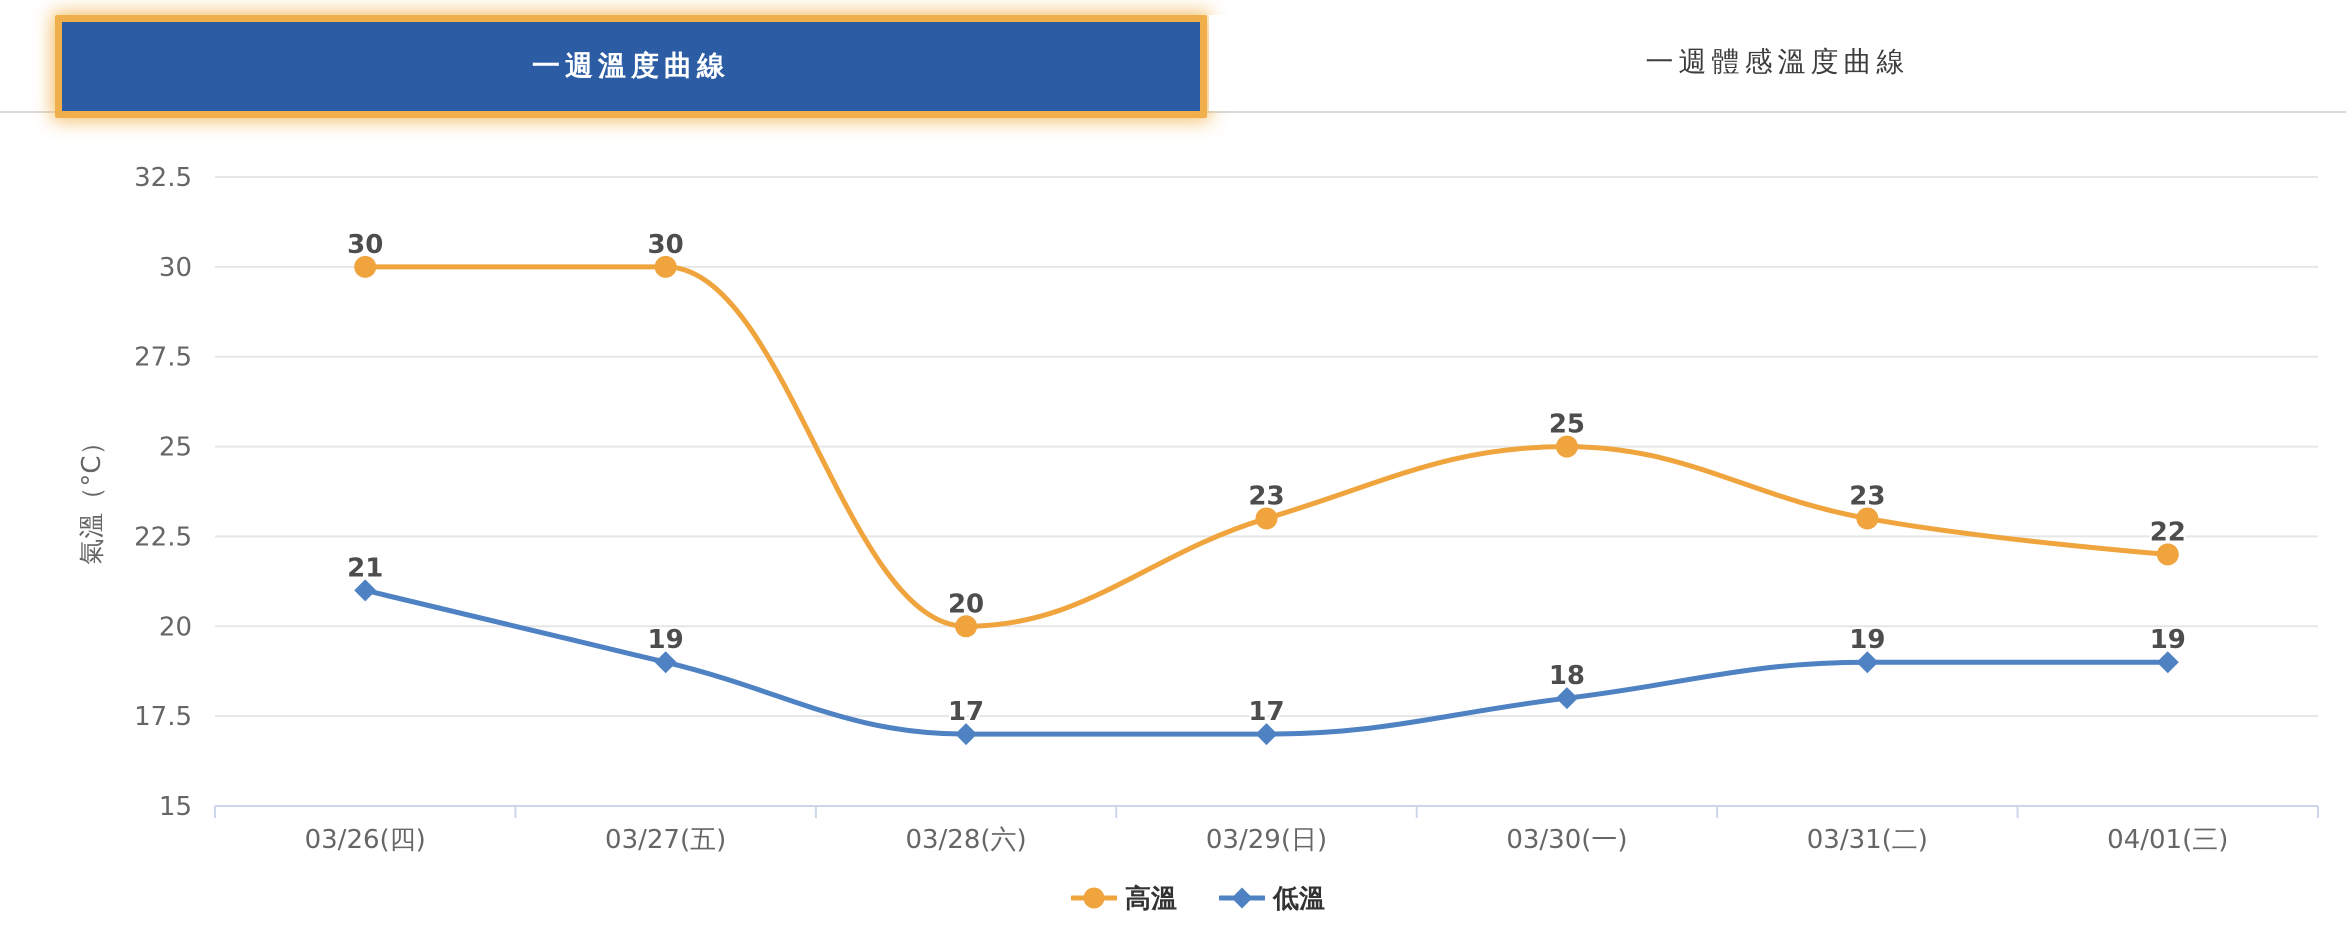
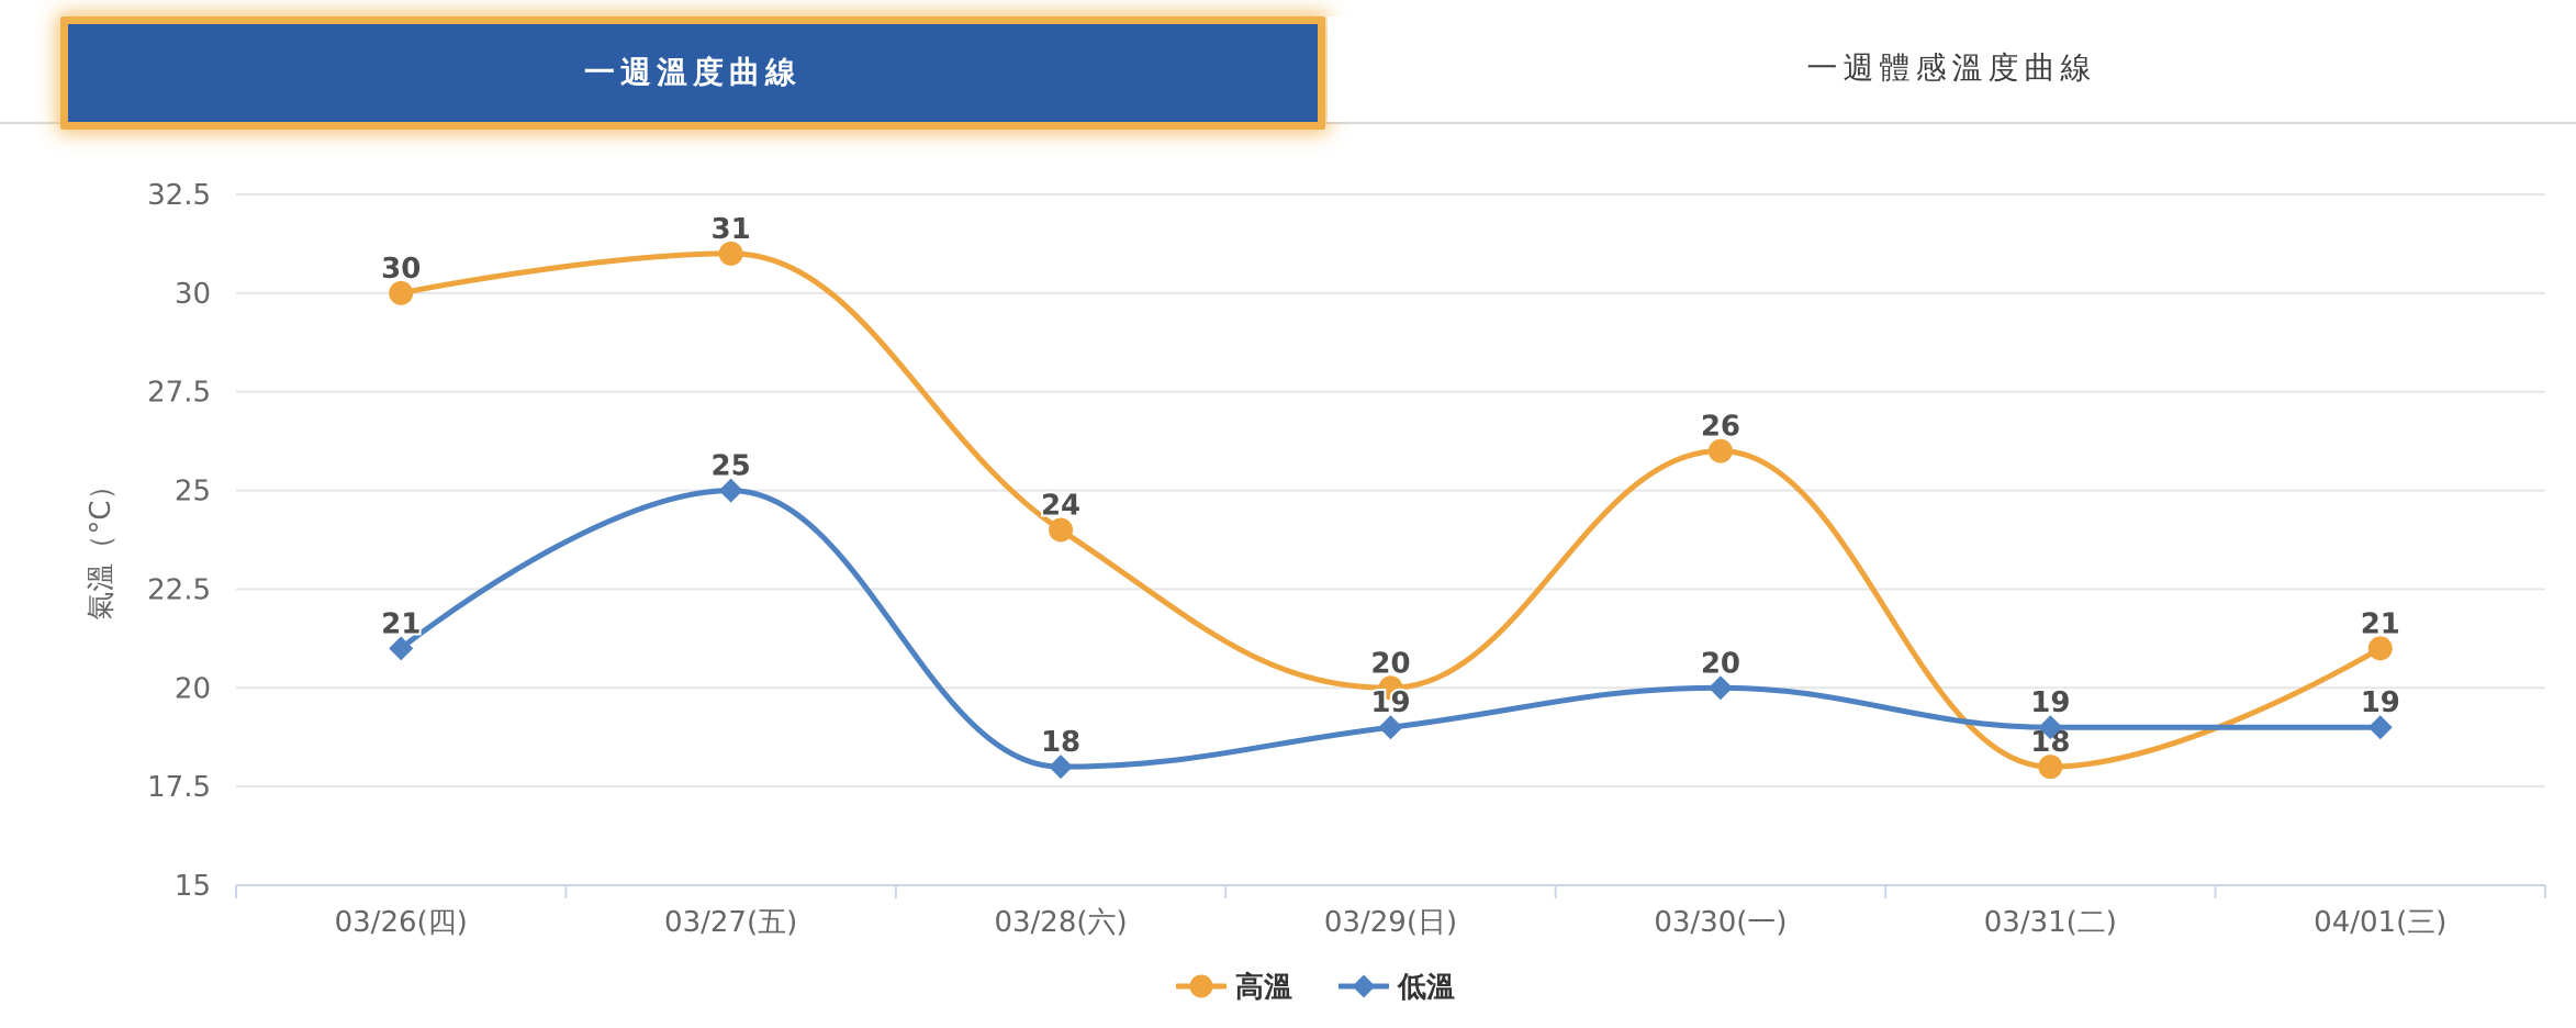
高溫/03/27(五): 30 -> 31
低溫/03/27(五): 19 -> 25
高溫/03/28(六): 20 -> 24
低溫/03/28(六): 17 -> 18
高溫/03/29(日): 23 -> 20
低溫/03/29(日): 17 -> 19
高溫/03/30(一): 25 -> 26
低溫/03/30(一): 18 -> 20
高溫/03/31(二): 23 -> 18
高溫/04/01(三): 22 -> 21
